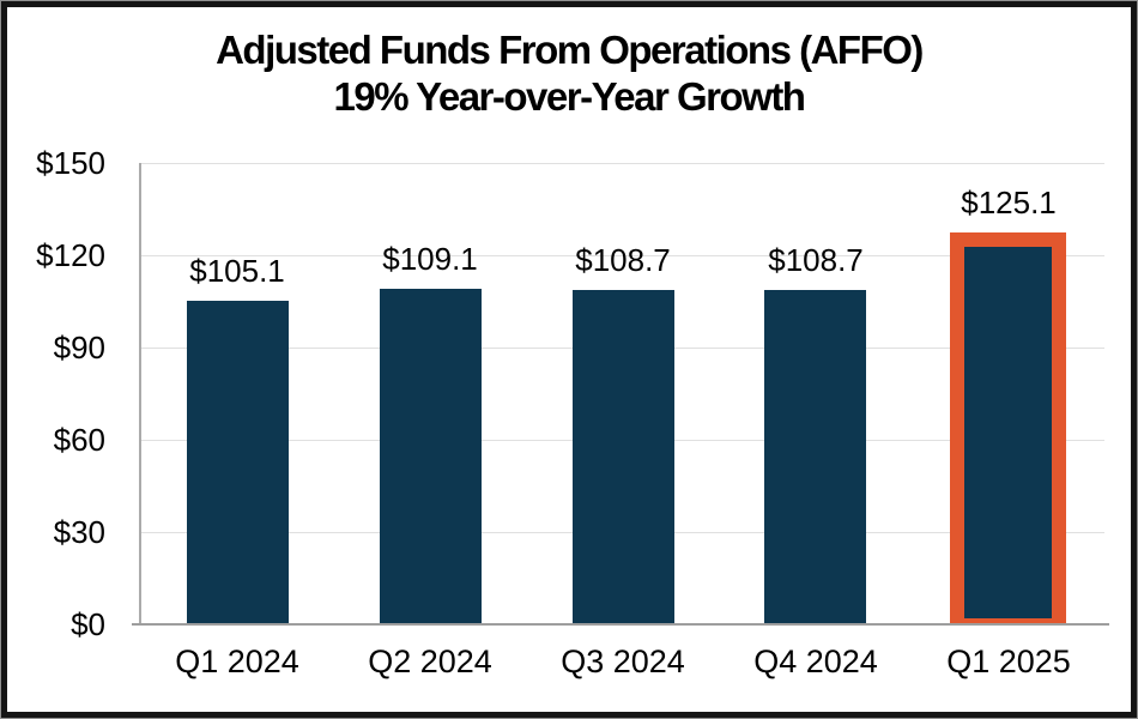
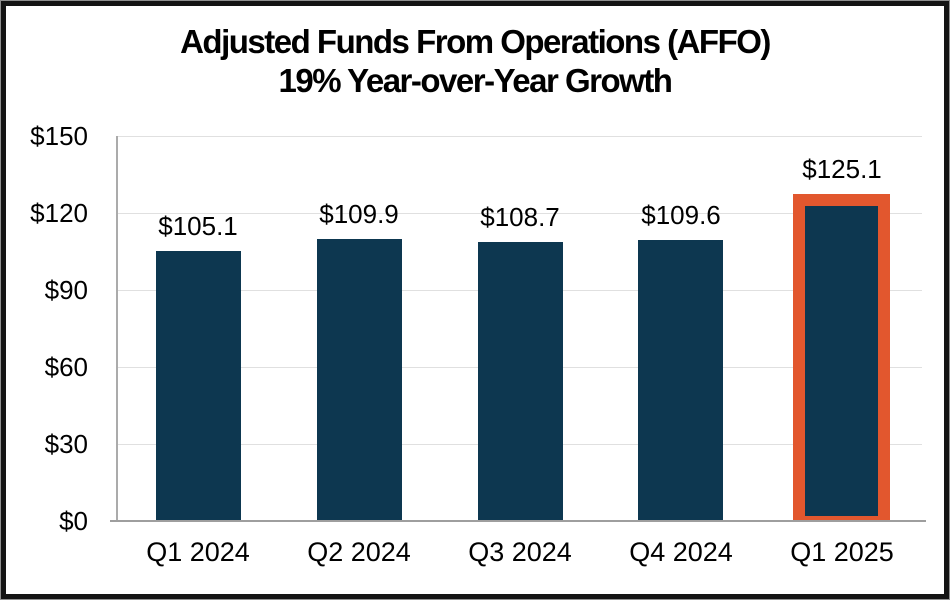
Q2 2024: $109.1 -> $109.9
Q4 2024: $108.7 -> $109.6
